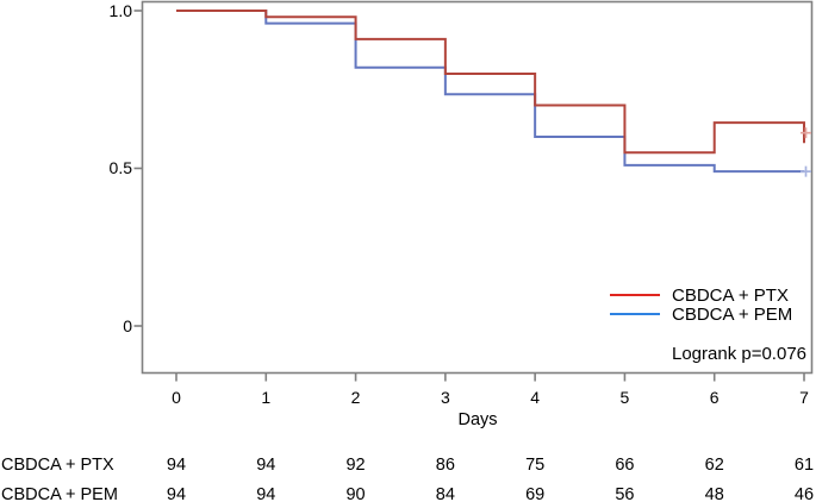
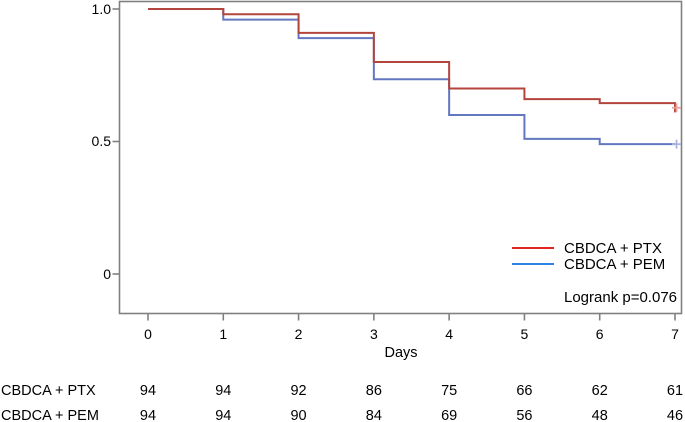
CBDCA + PEM/2: 0.82 -> 0.89
CBDCA + PTX/5: 0.55 -> 0.66
CBDCA + PTX/7: 0.58 -> 0.61
